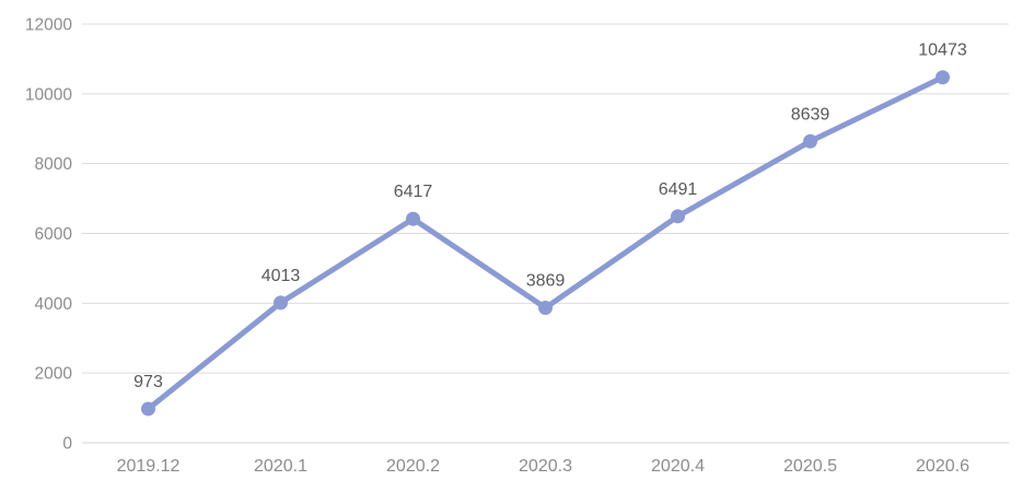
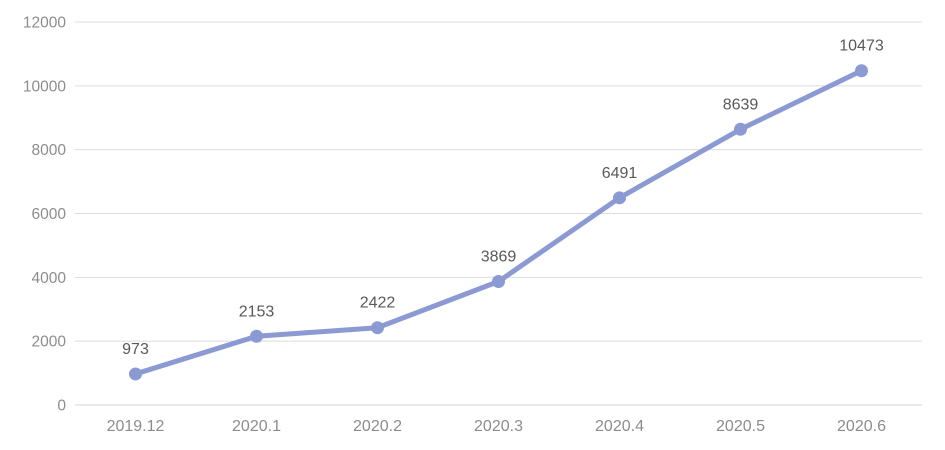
2020.1: 4013 -> 2153
2020.2: 6417 -> 2422
